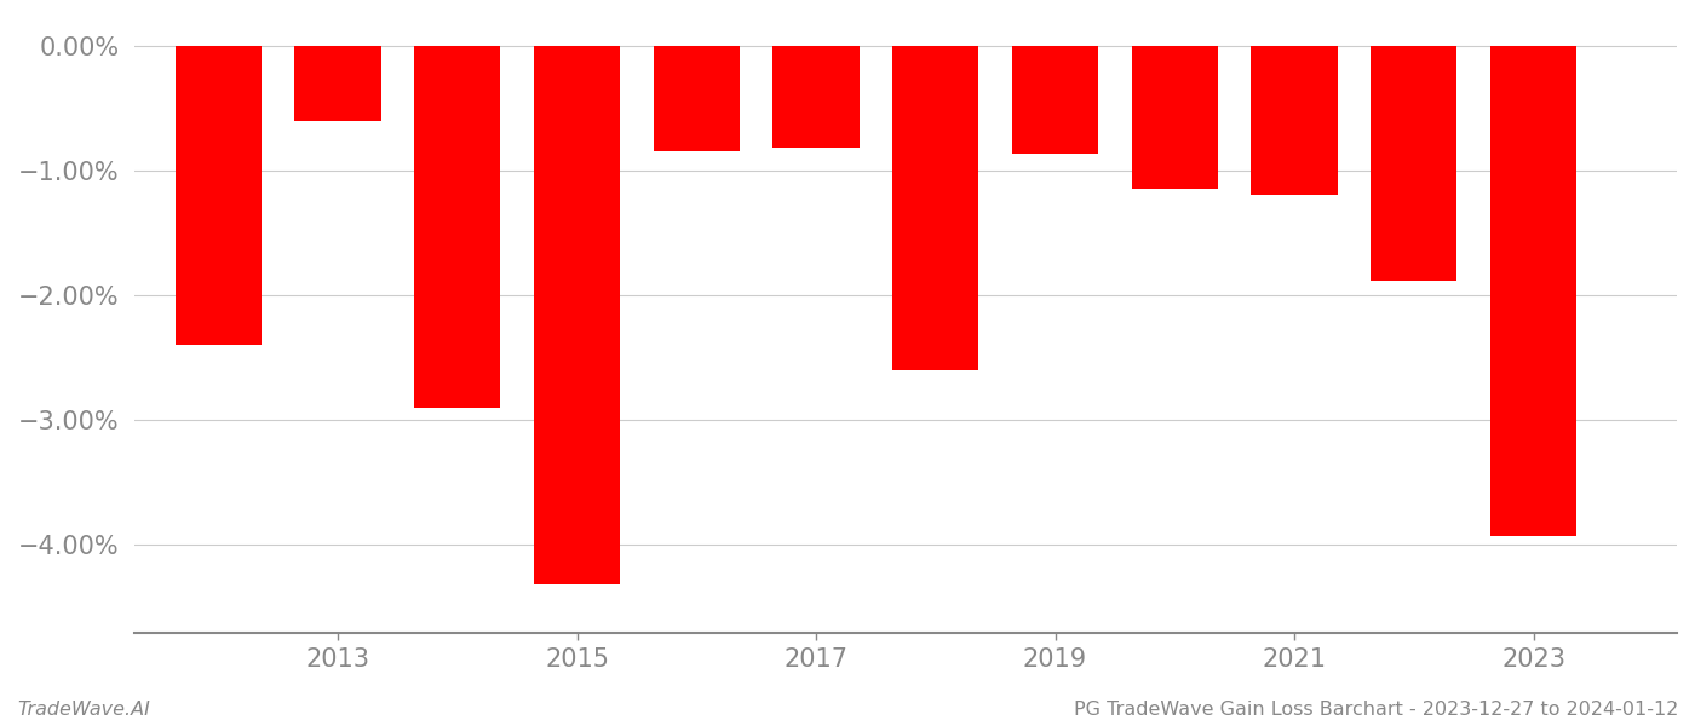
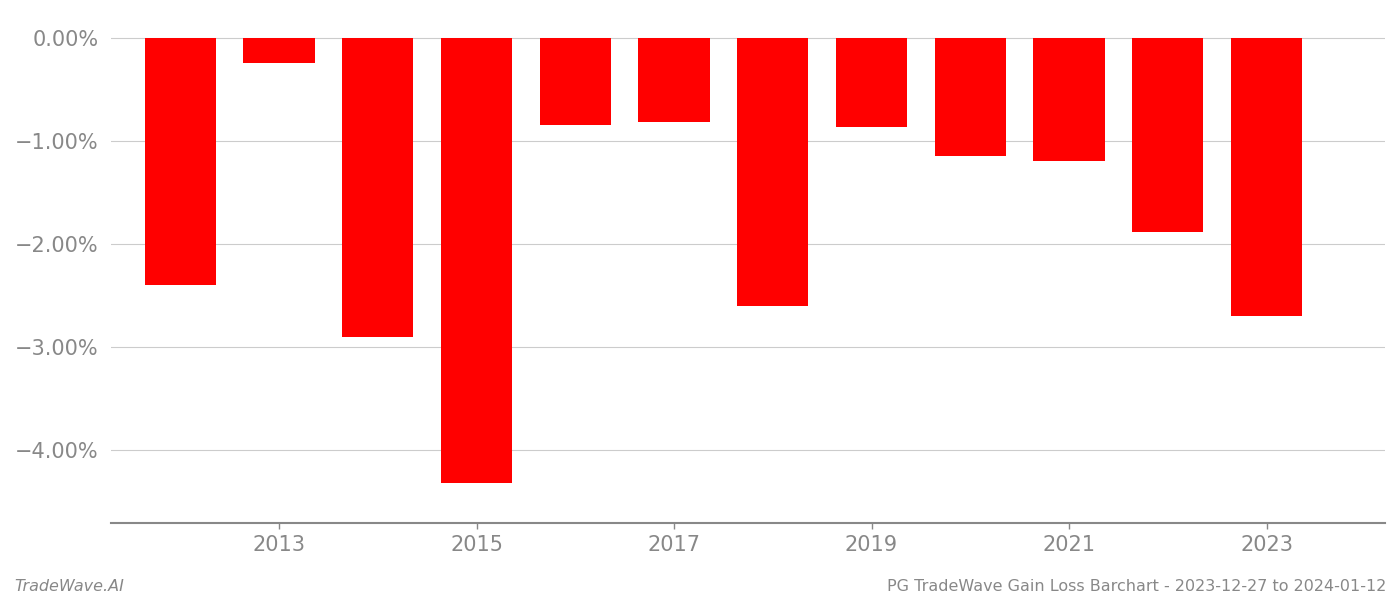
2013: -0.60% -> -0.25%
2023: -3.93% -> -2.70%
